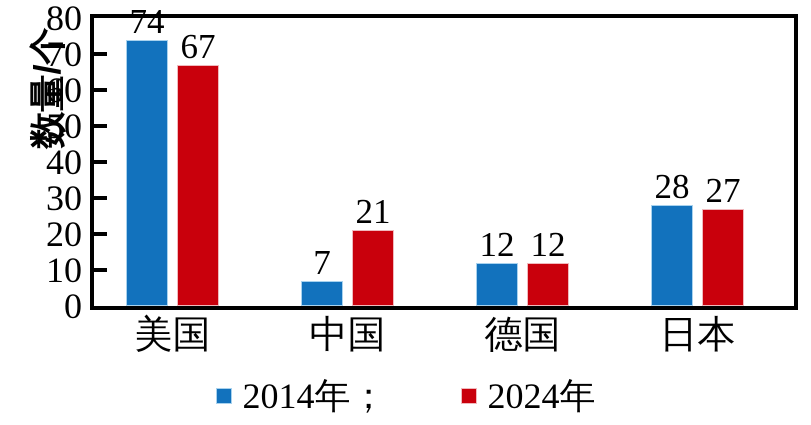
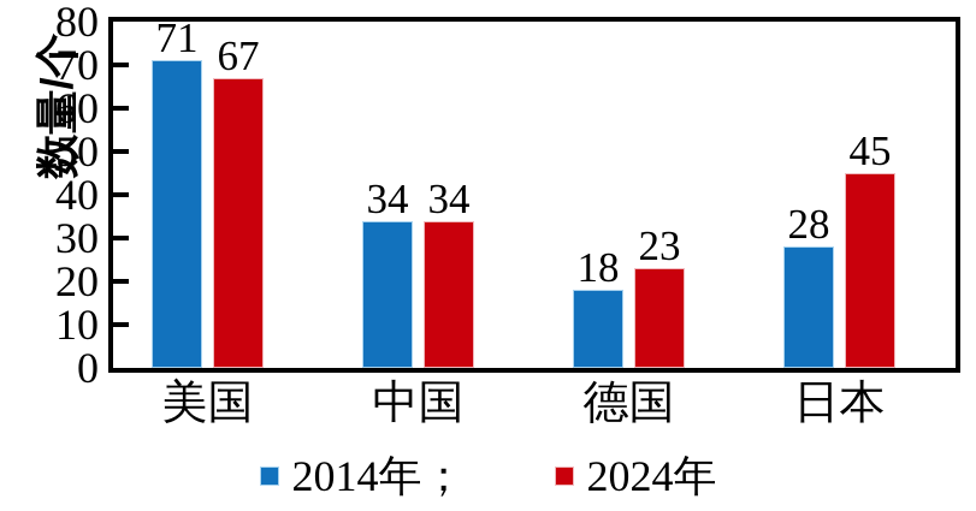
2014年；/美国: 74 -> 71
2014年；/中国: 7 -> 34
2024年/中国: 21 -> 34
2014年；/德国: 12 -> 18
2024年/德国: 12 -> 23
2024年/日本: 27 -> 45
